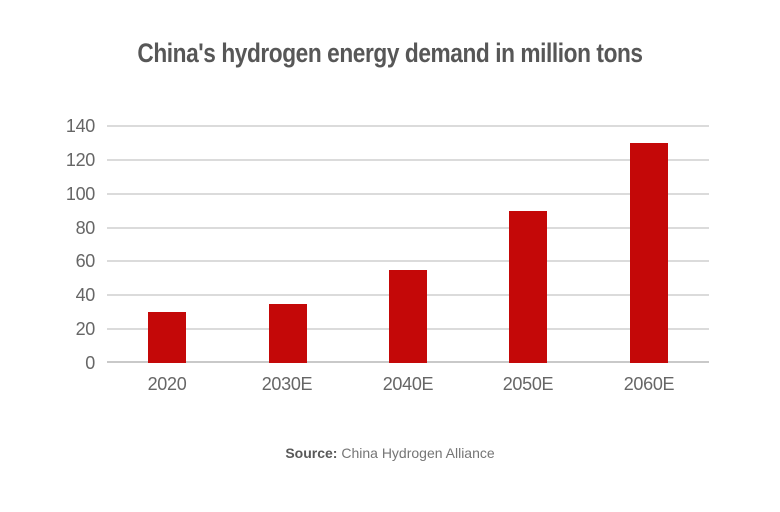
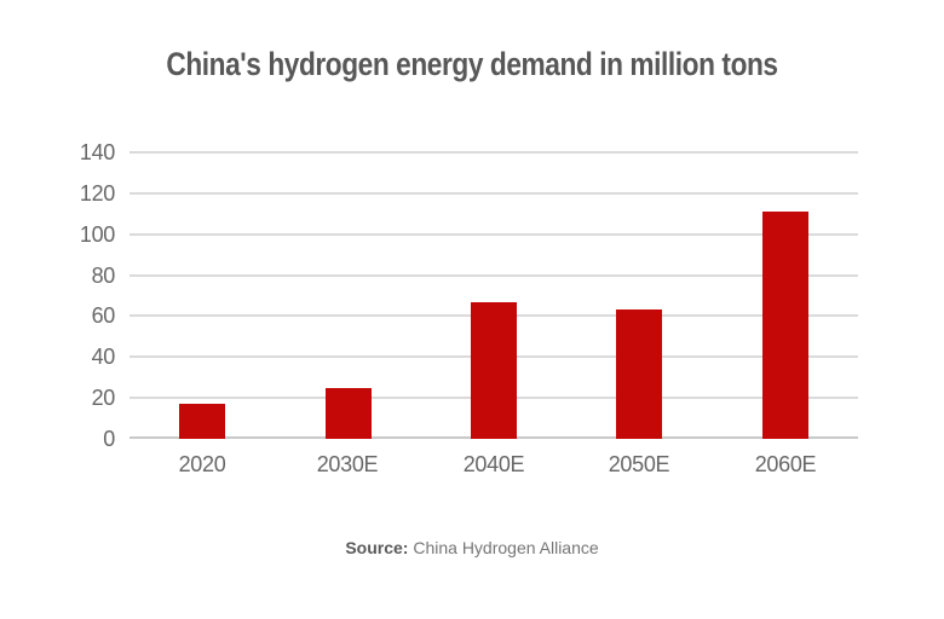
2020: 30 -> 17
2030E: 35 -> 25
2040E: 55 -> 67
2050E: 90 -> 63
2060E: 130 -> 111
